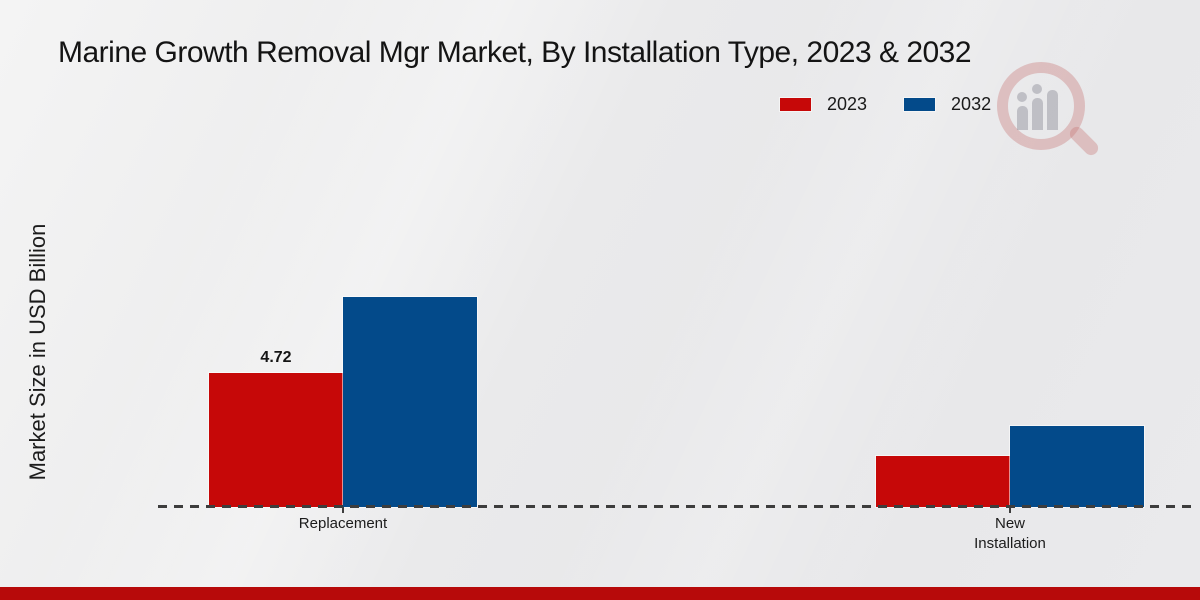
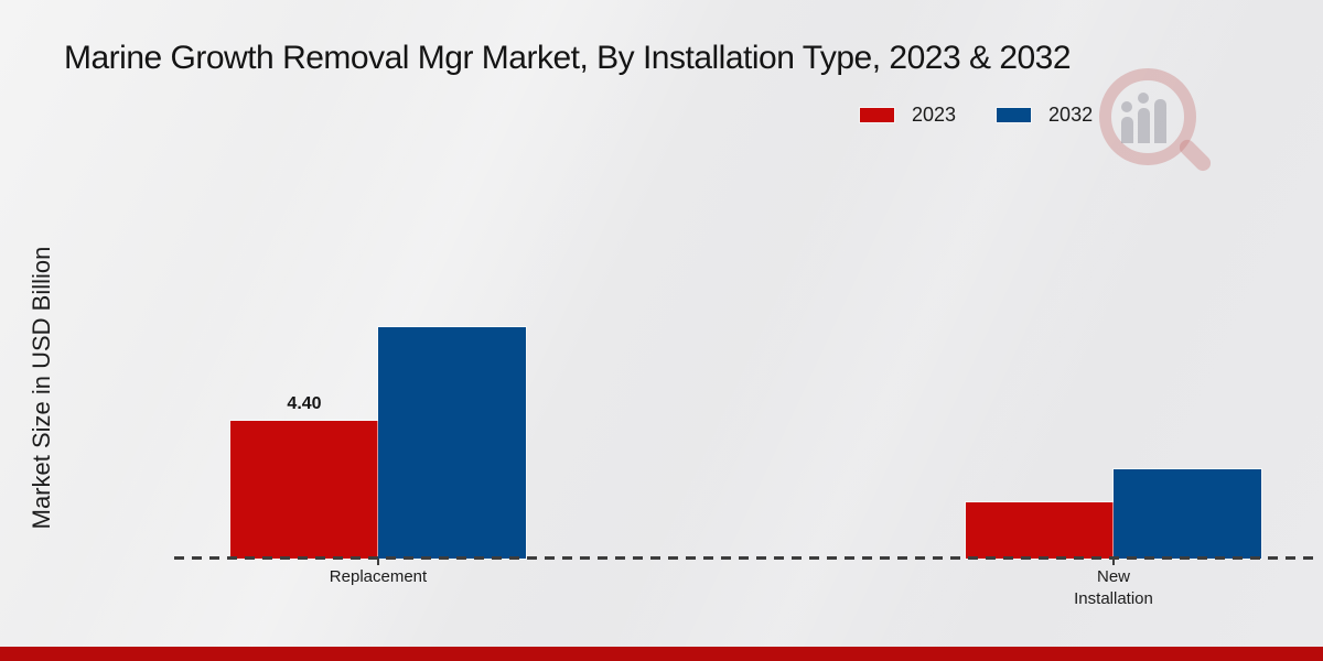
2023/Replacement: 4.72 -> 4.40
